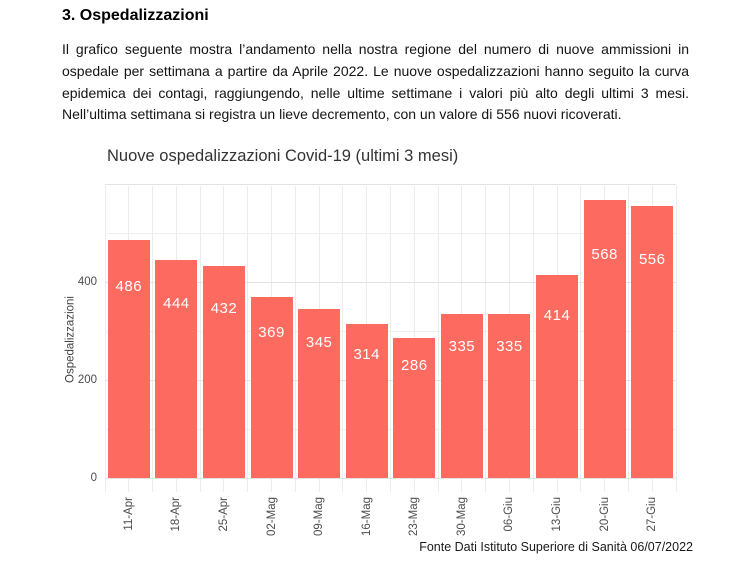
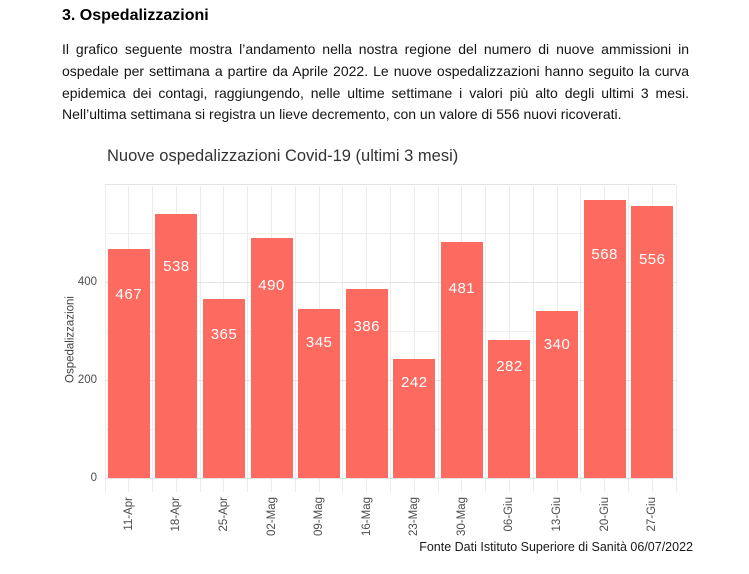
11-Apr: 486 -> 467
18-Apr: 444 -> 538
25-Apr: 432 -> 365
02-Mag: 369 -> 490
16-Mag: 314 -> 386
23-Mag: 286 -> 242
30-Mag: 335 -> 481
06-Giu: 335 -> 282
13-Giu: 414 -> 340
